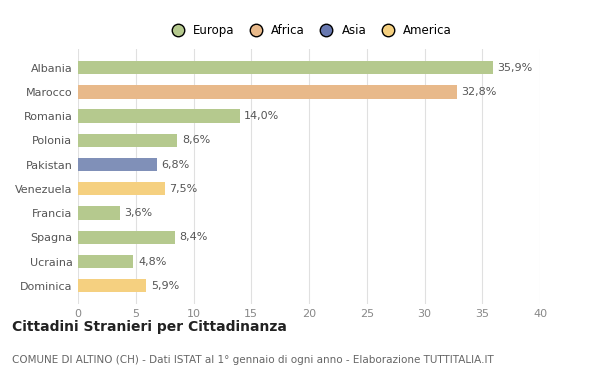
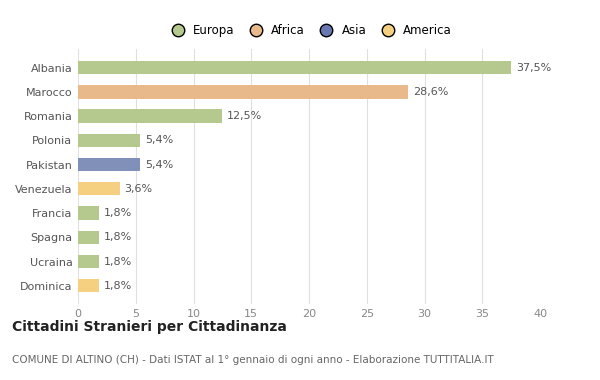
Albania: 35,9% -> 37,5%
Marocco: 32,8% -> 28,6%
Romania: 14,0% -> 12,5%
Polonia: 8,6% -> 5,4%
Pakistan: 6,8% -> 5,4%
Venezuela: 7,5% -> 3,6%
Francia: 3,6% -> 1,8%
Spagna: 8,4% -> 1,8%
Ucraina: 4,8% -> 1,8%
Dominica: 5,9% -> 1,8%
